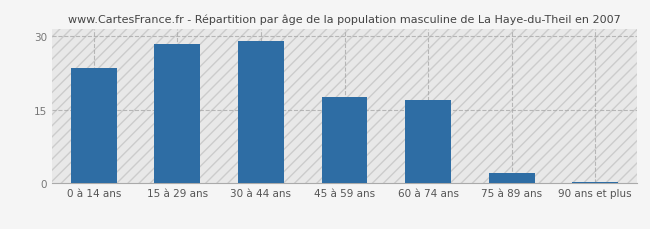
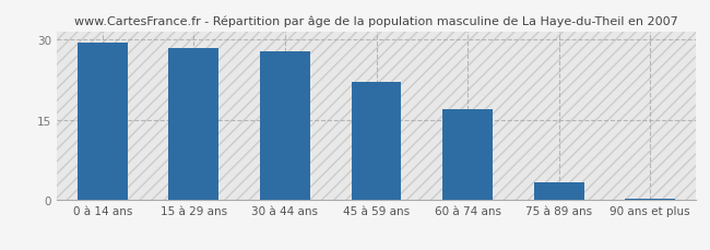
0 à 14 ans: 23.5 -> 29.5
30 à 44 ans: 29.0 -> 27.8
45 à 59 ans: 17.5 -> 22.0
75 à 89 ans: 2.0 -> 3.2
